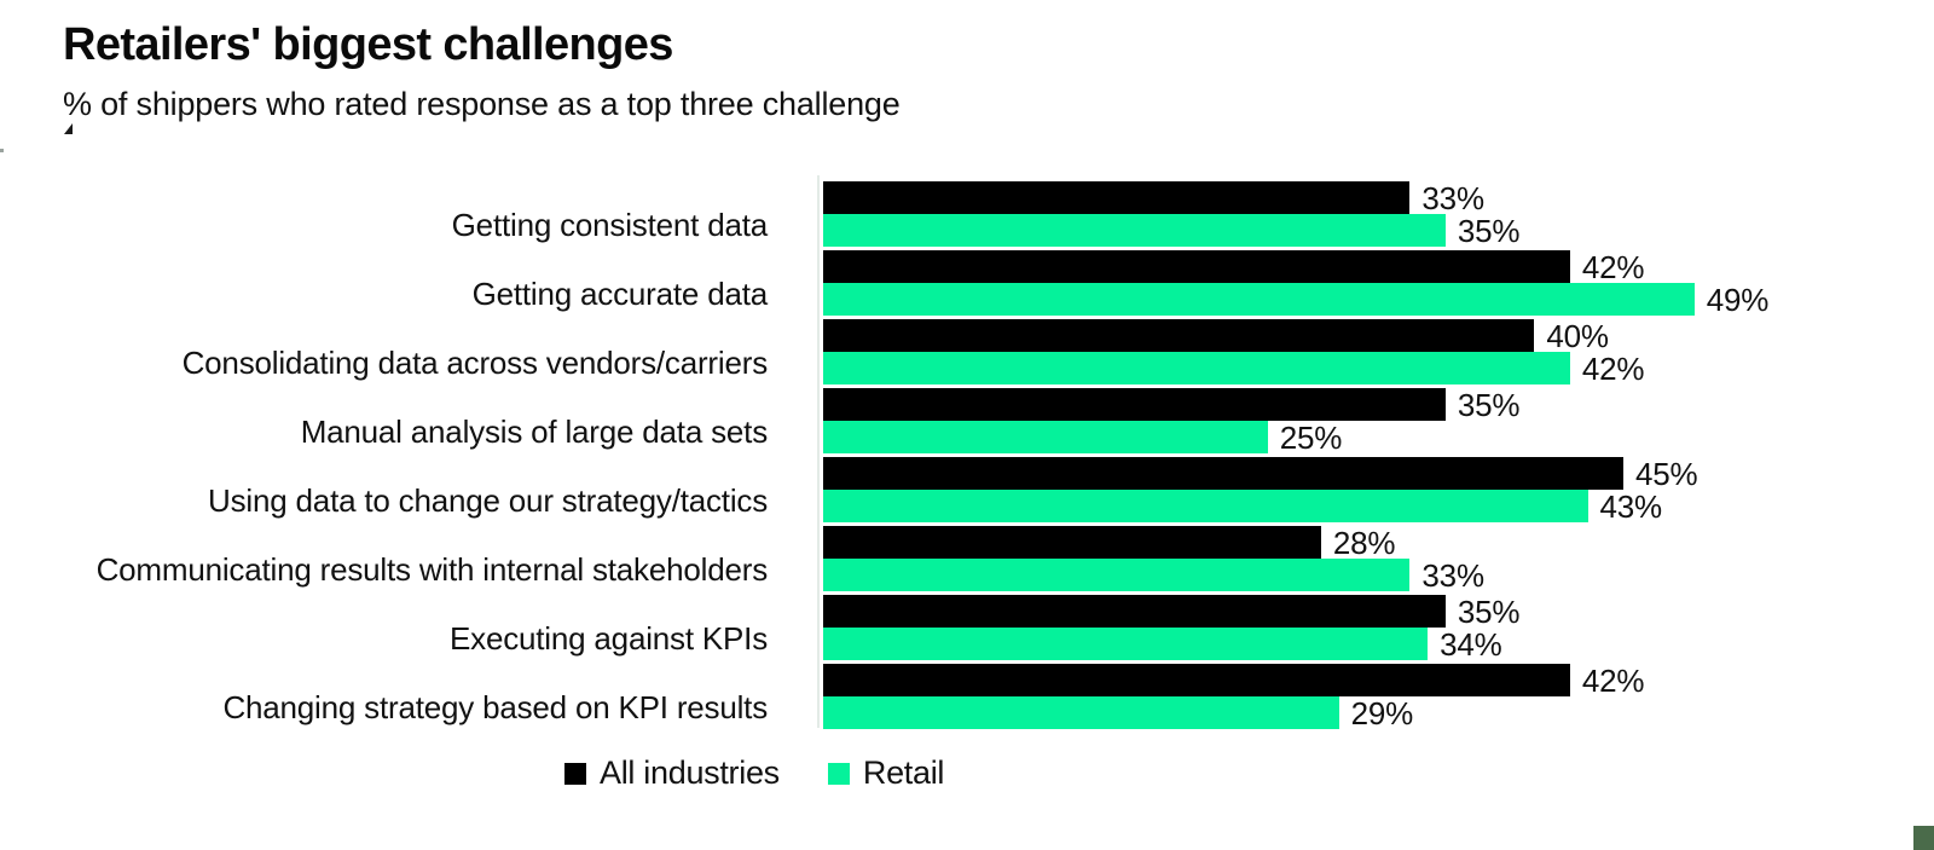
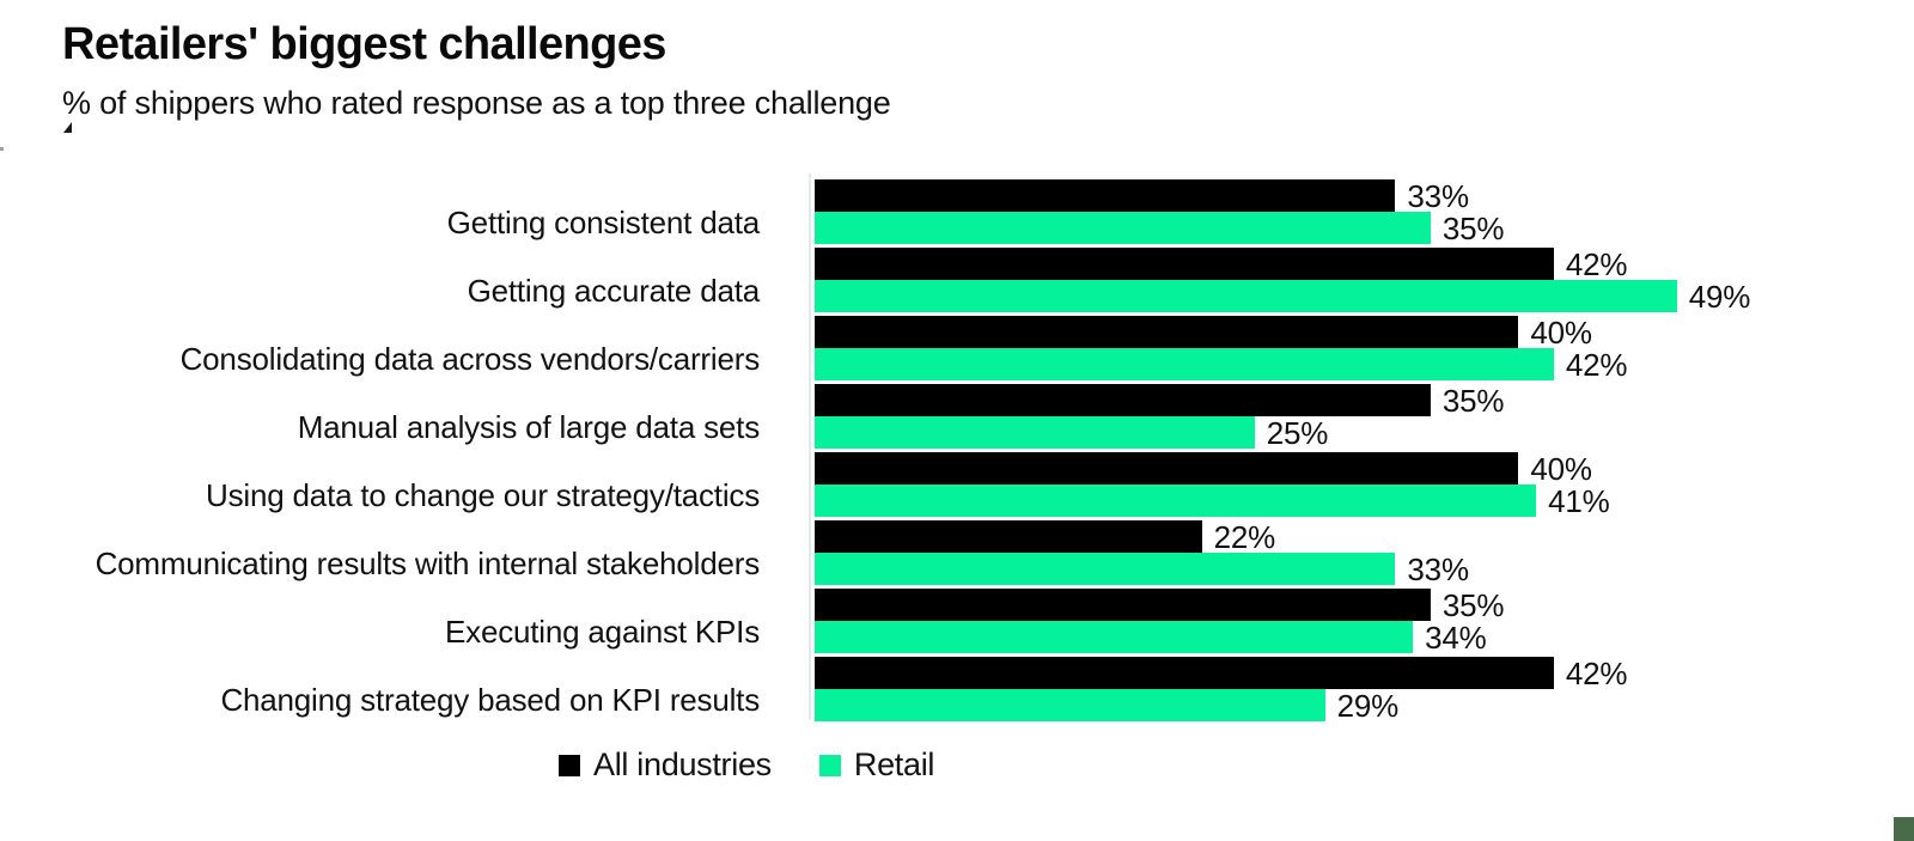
All industries/Using data to change our strategy/tactics: 45% -> 40%
Retail/Using data to change our strategy/tactics: 43% -> 41%
All industries/Communicating results with internal stakeholders: 28% -> 22%
